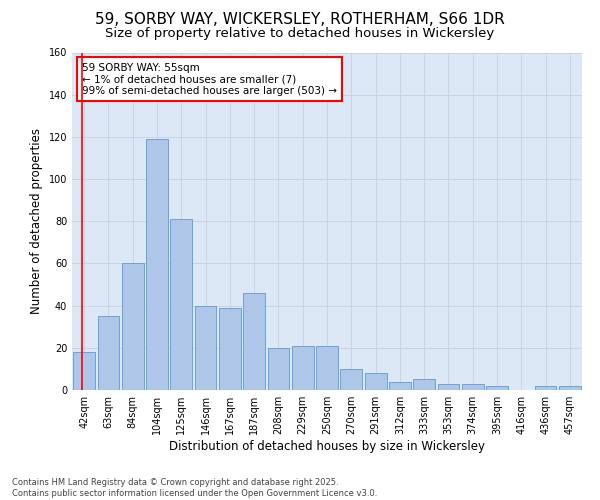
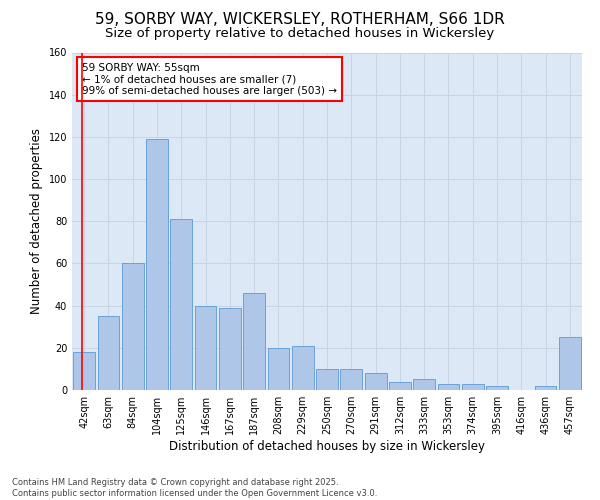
250sqm: 21 -> 10
457sqm: 2 -> 25
